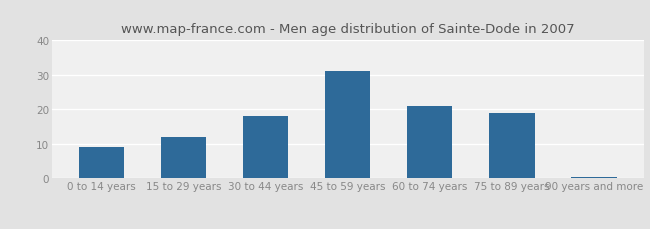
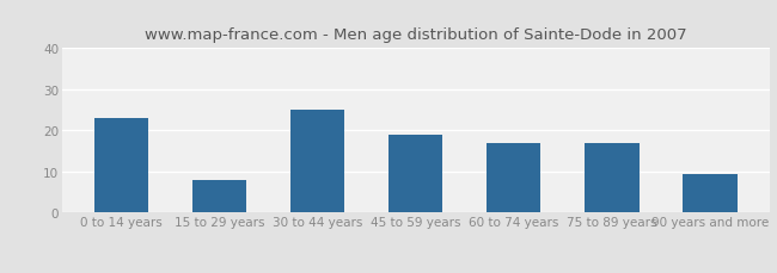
0 to 14 years: 9.0 -> 23.0
15 to 29 years: 12.0 -> 8.0
30 to 44 years: 18.0 -> 25.0
45 to 59 years: 31.0 -> 19.0
60 to 74 years: 21.0 -> 17.0
75 to 89 years: 19.0 -> 17.0
90 years and more: 0.5 -> 9.5
